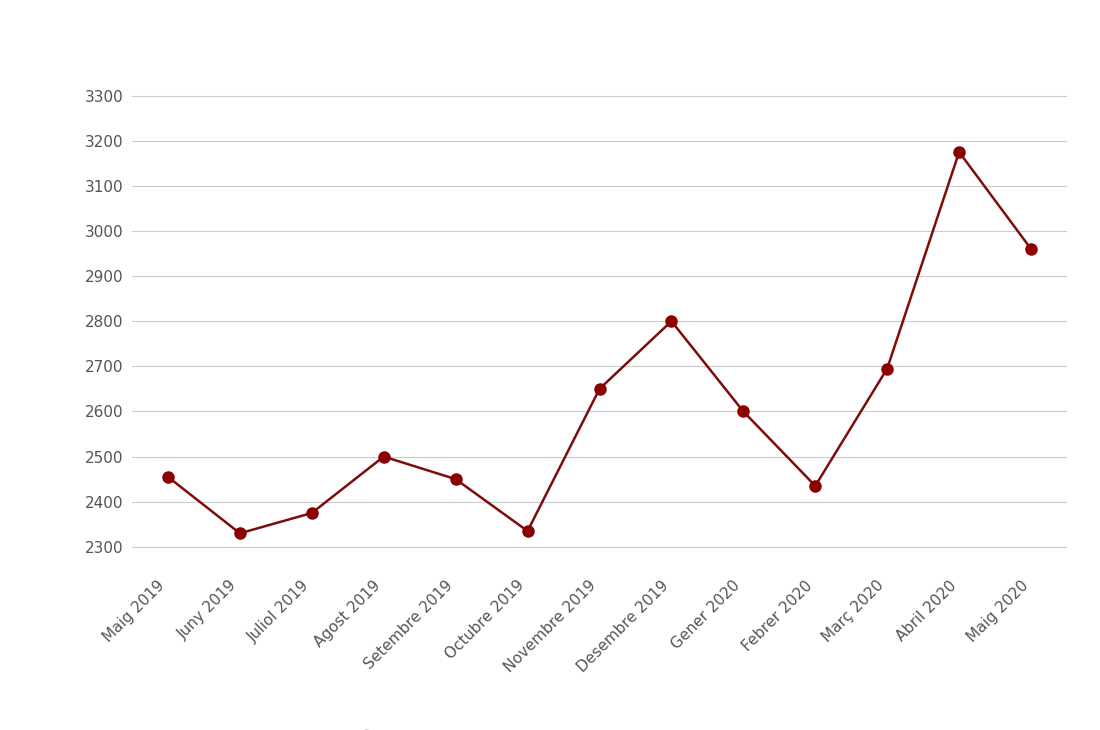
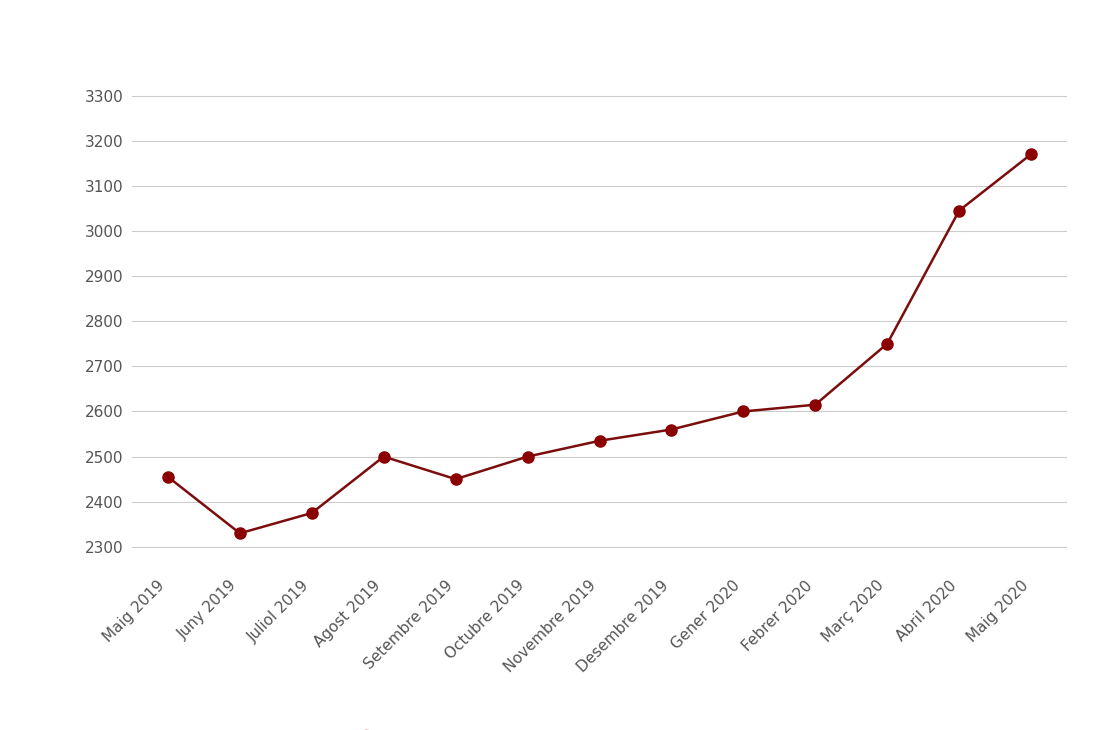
Octubre 2019: 2335 -> 2500
Novembre 2019: 2650 -> 2535
Desembre 2019: 2800 -> 2560
Febrer 2020: 2435 -> 2615
Març 2020: 2695 -> 2750
Abril 2020: 3175 -> 3045
Maig 2020: 2960 -> 3170
